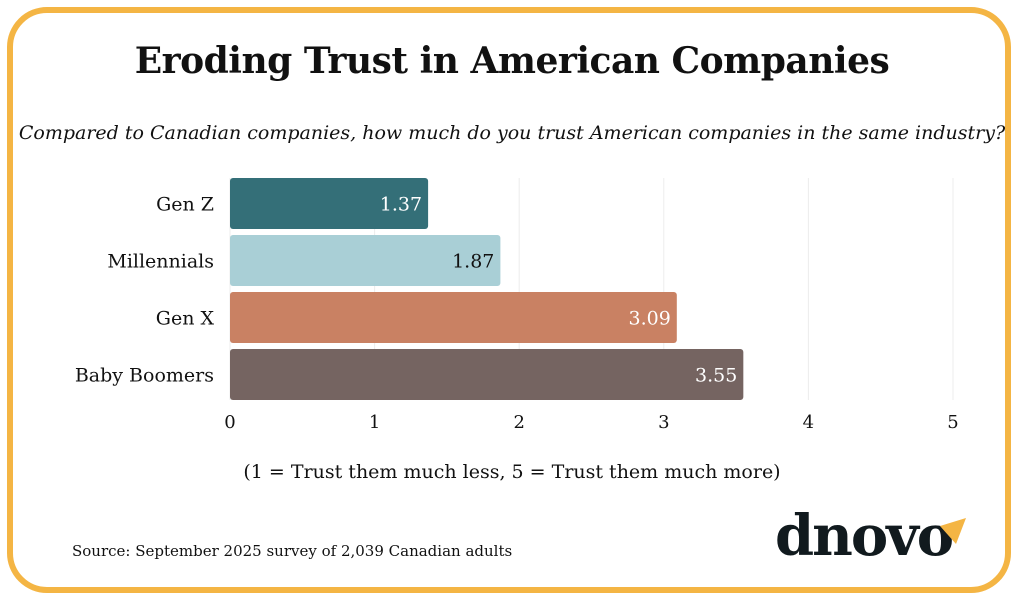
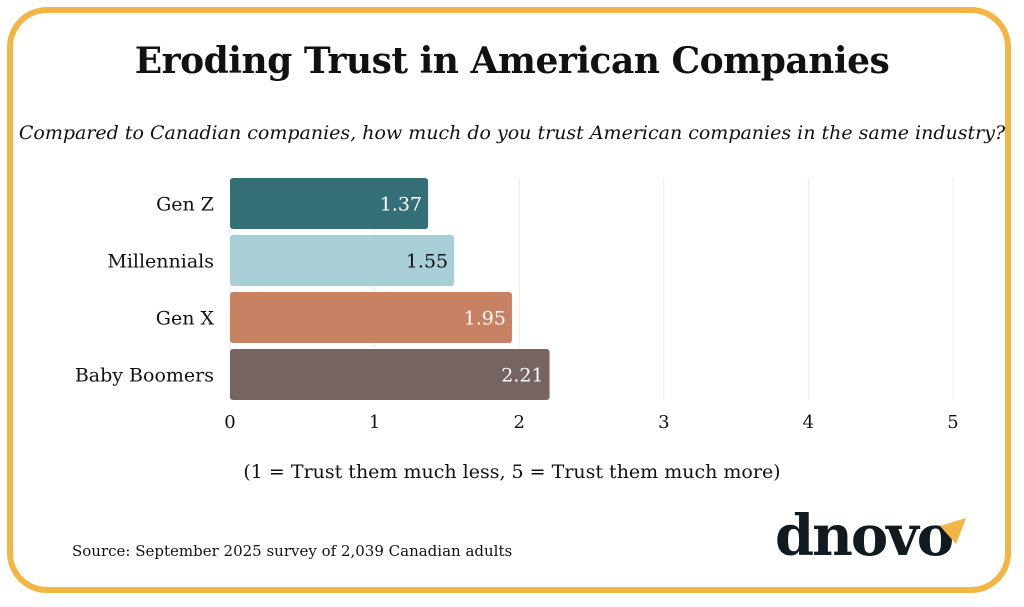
Millennials: 1.87 -> 1.55
Gen X: 3.09 -> 1.95
Baby Boomers: 3.55 -> 2.21
